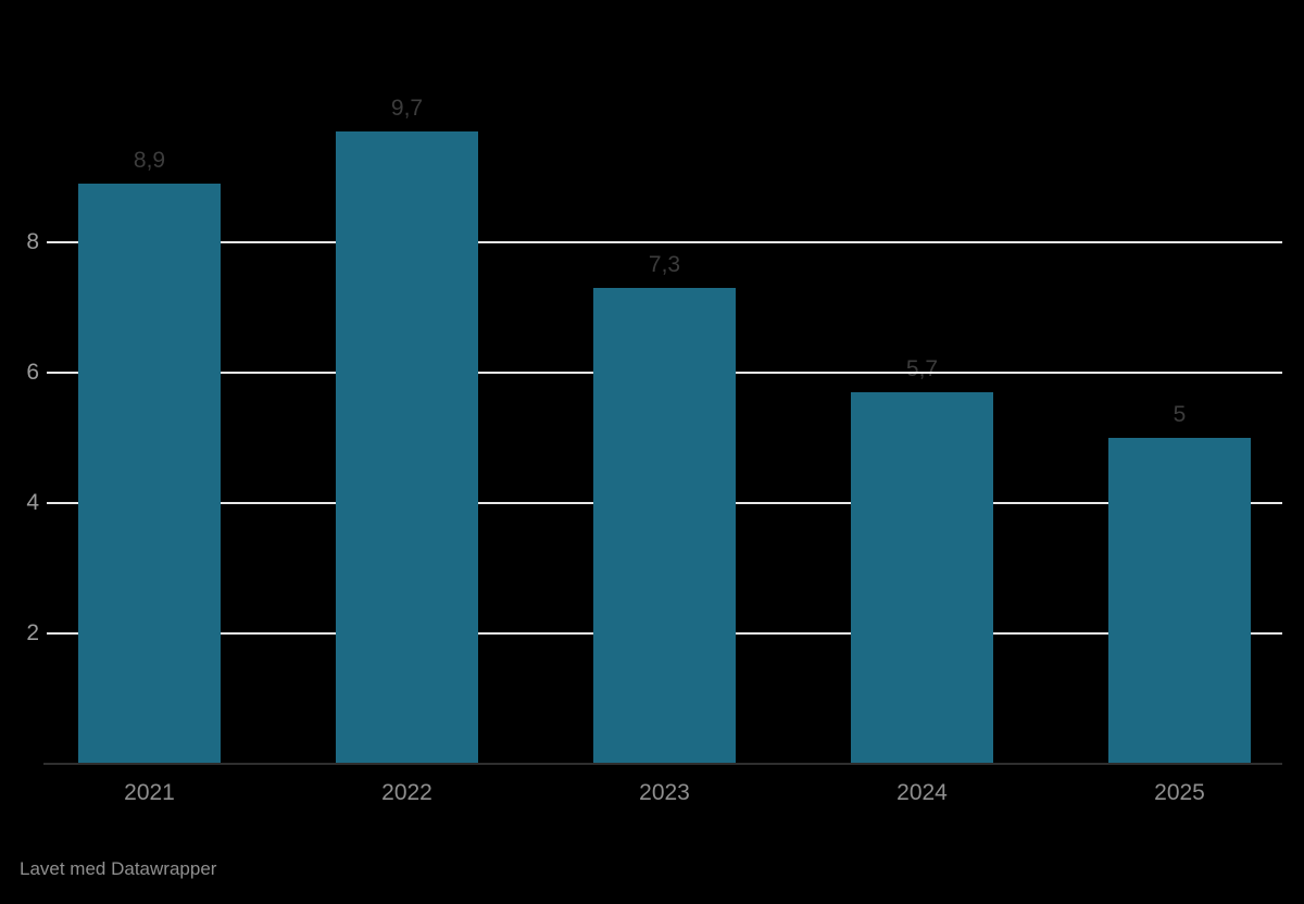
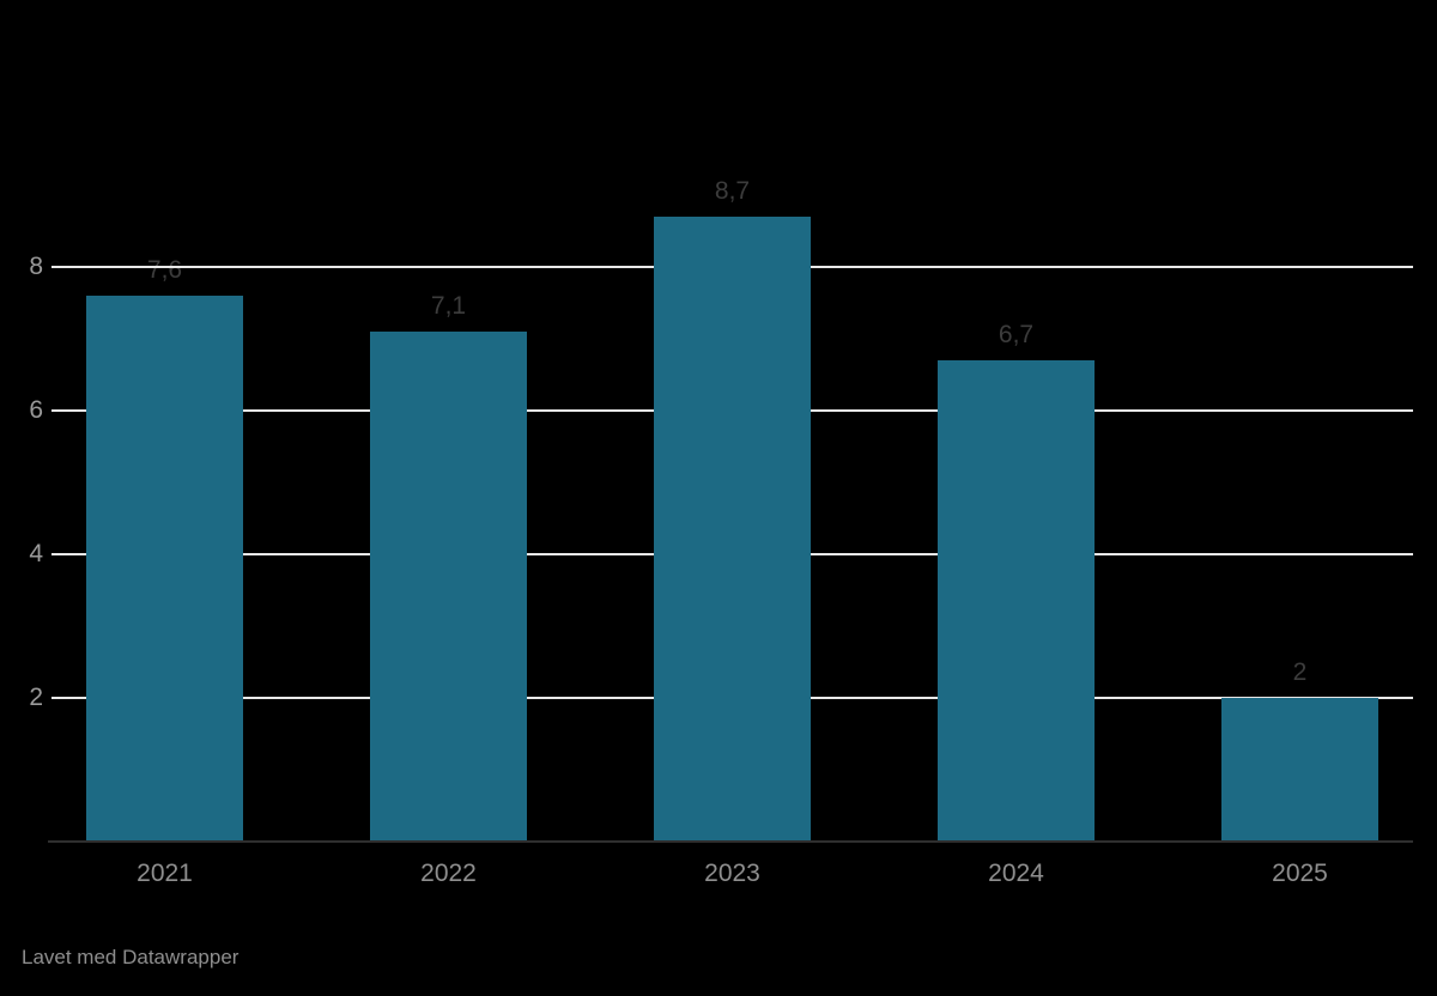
2021: 8,9 -> 7,6
2022: 9,7 -> 7,1
2023: 7,3 -> 8,7
2024: 5,7 -> 6,7
2025: 5 -> 2
